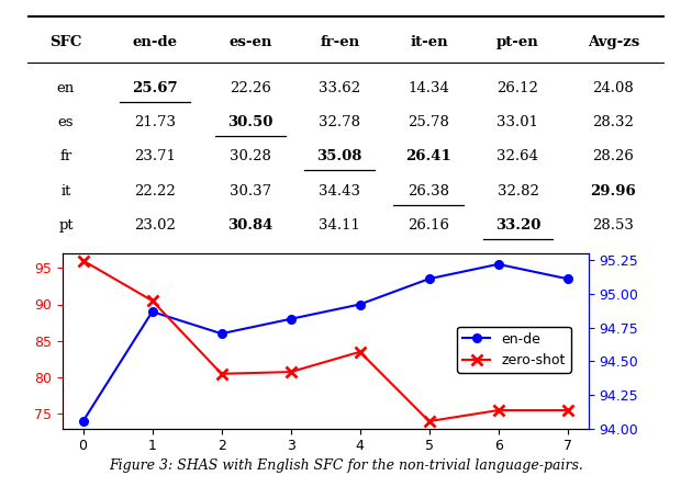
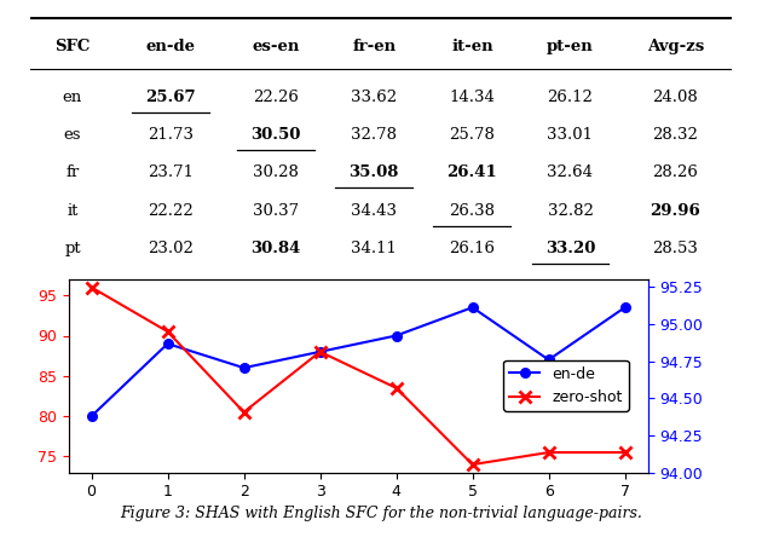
en-de/0: 74.0 -> 80.0
zero-shot/3: 80.8 -> 88.0
en-de/6: 95.5 -> 87.0
